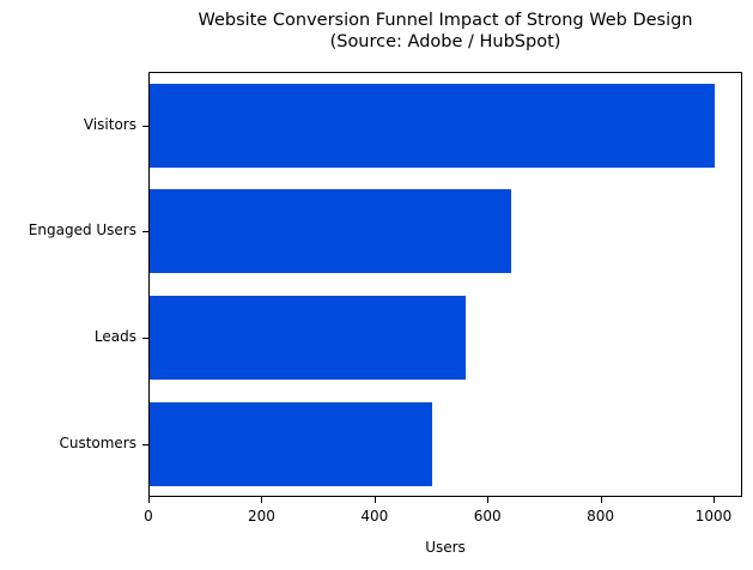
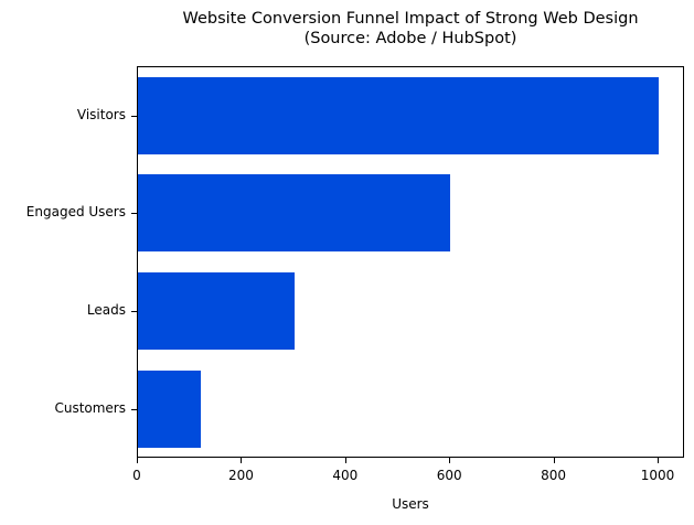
Engaged Users: 640 -> 600
Leads: 560 -> 300
Customers: 500 -> 120
